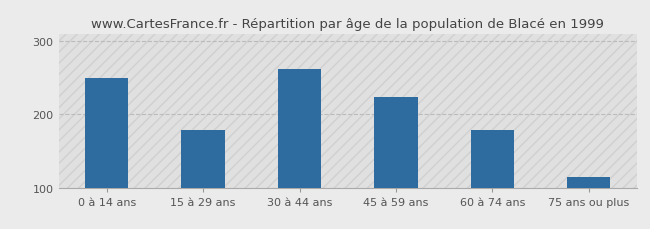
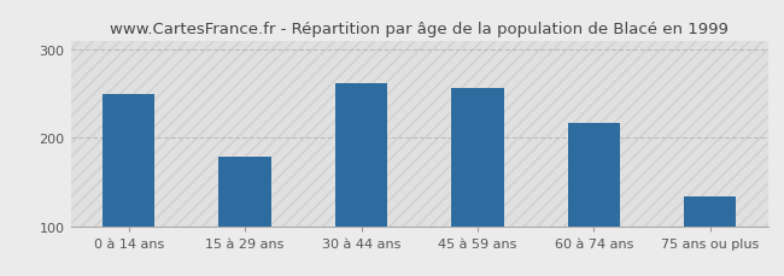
45 à 59 ans: 224 -> 256
60 à 74 ans: 179 -> 216
75 ans ou plus: 114 -> 134
